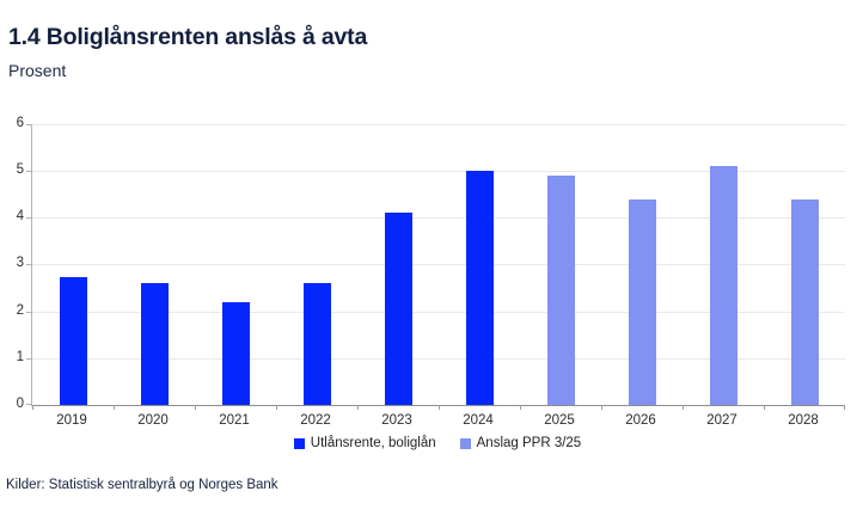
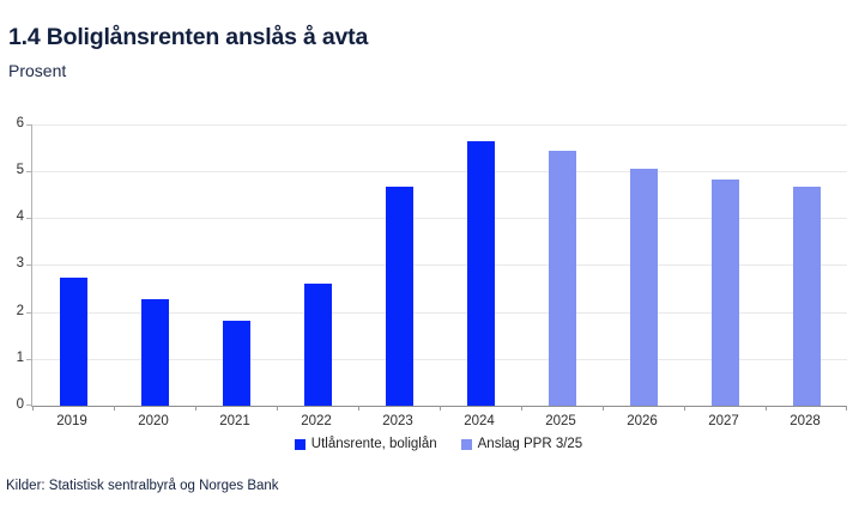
Utlånsrente, boliglån/2020: 2.6 -> 2.3
Utlånsrente, boliglån/2021: 2.2 -> 1.8
Utlånsrente, boliglån/2023: 4.1 -> 4.7
Utlånsrente, boliglån/2024: 5.0 -> 5.6
Anslag PPR 3/25/2025: 4.9 -> 5.5
Anslag PPR 3/25/2026: 4.4 -> 5.0
Anslag PPR 3/25/2027: 5.1 -> 4.8
Anslag PPR 3/25/2028: 4.4 -> 4.7
